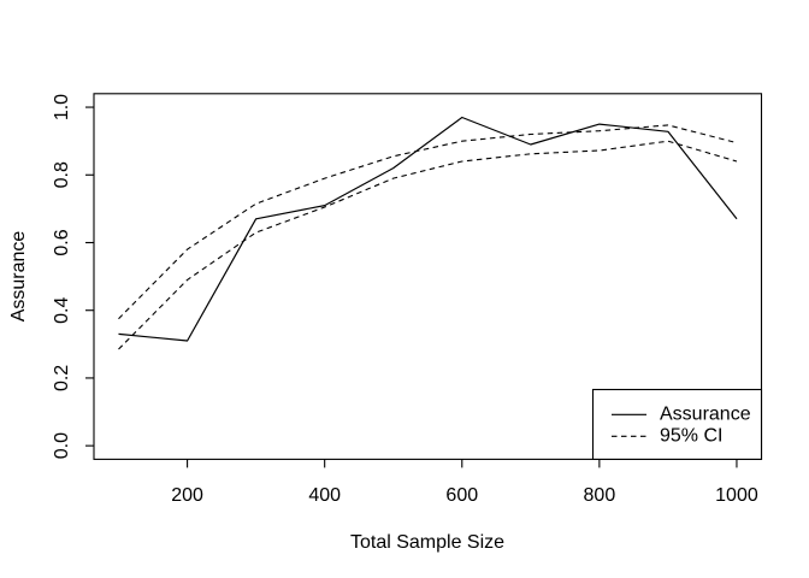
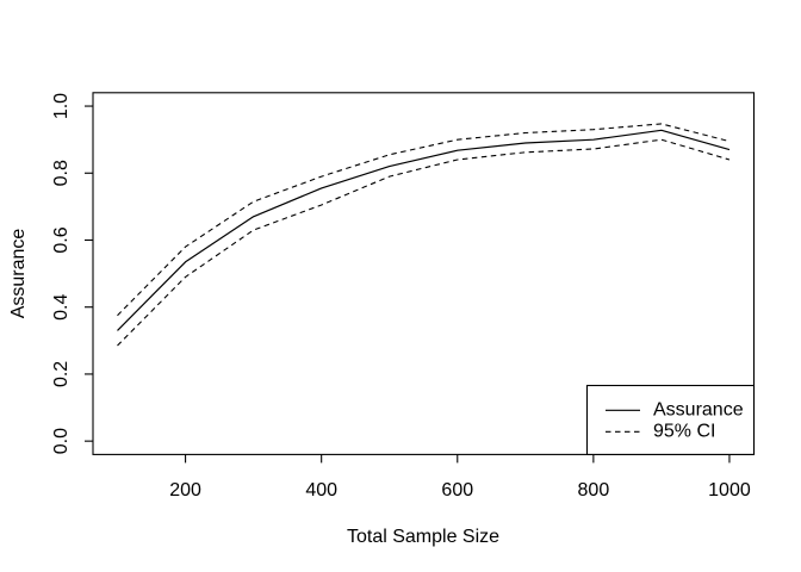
Assurance/200: 0.31 -> 0.54
Assurance/400: 0.71 -> 0.76
Assurance/600: 0.97 -> 0.87
Assurance/800: 0.95 -> 0.90
Assurance/1000: 0.67 -> 0.87
